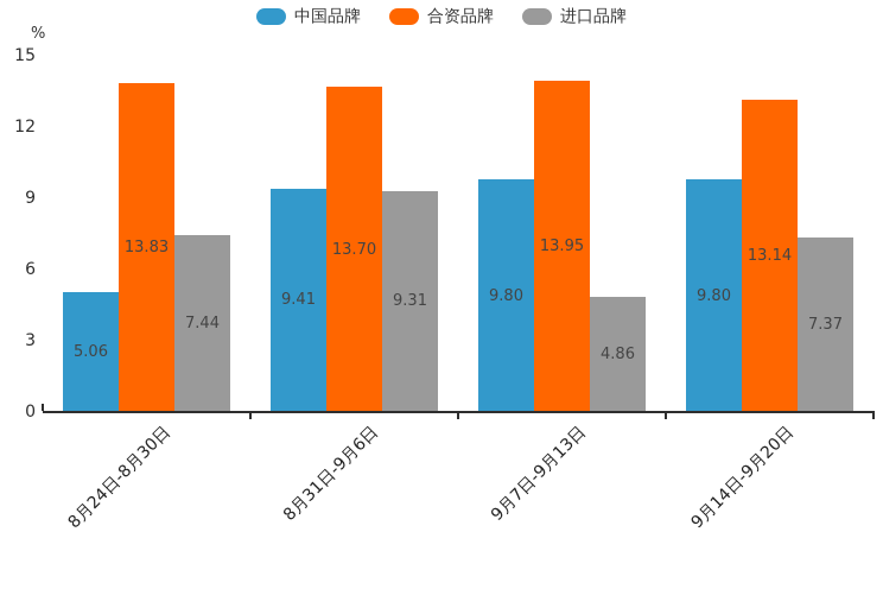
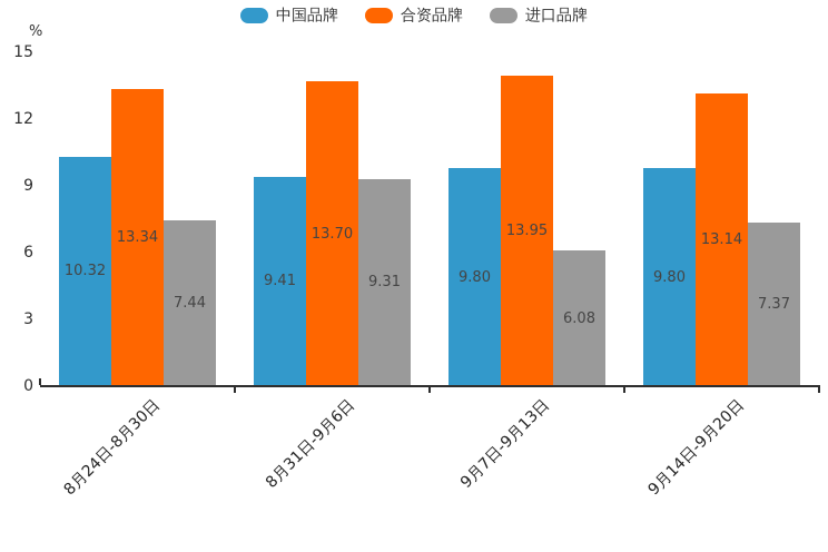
中国品牌/8月24日-8月30日: 5.06 -> 10.32
合资品牌/8月24日-8月30日: 13.83 -> 13.34
进口品牌/9月7日-9月13日: 4.86 -> 6.08
